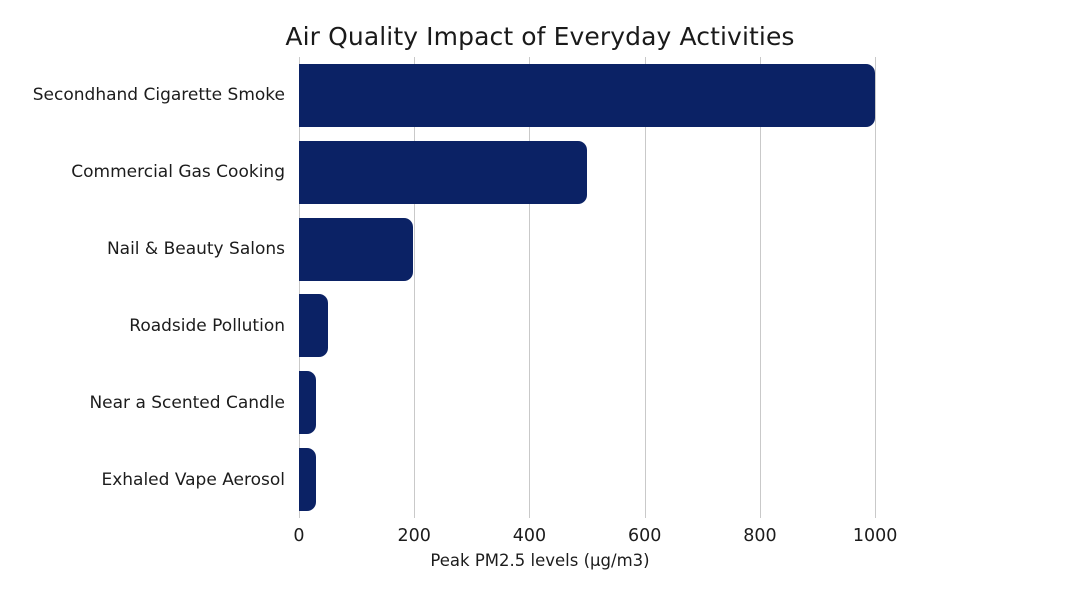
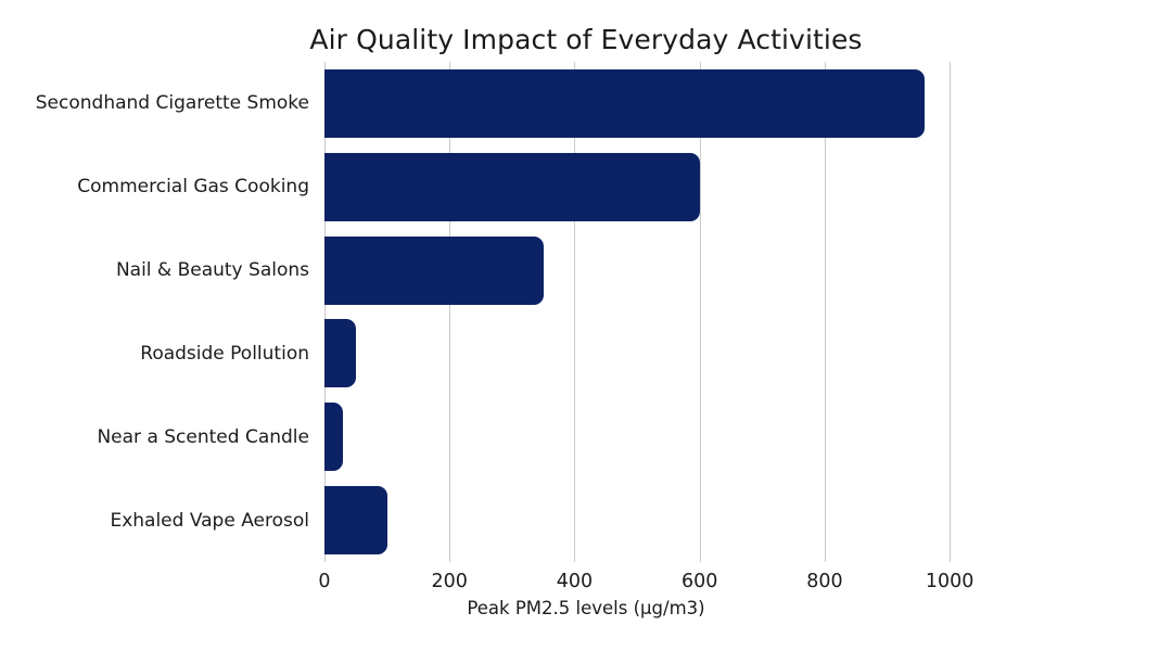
Secondhand Cigarette Smoke: 1000 -> 960
Commercial Gas Cooking: 500 -> 600
Nail & Beauty Salons: 200 -> 350
Exhaled Vape Aerosol: 30 -> 100
